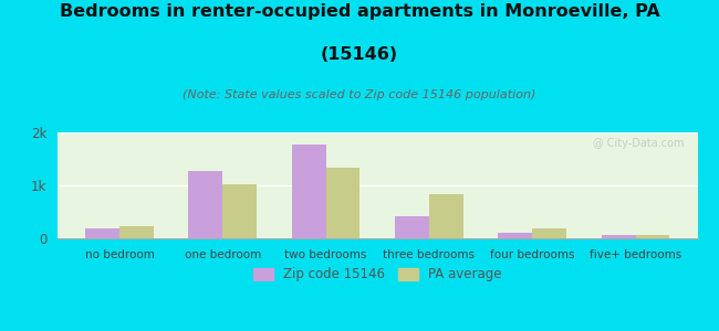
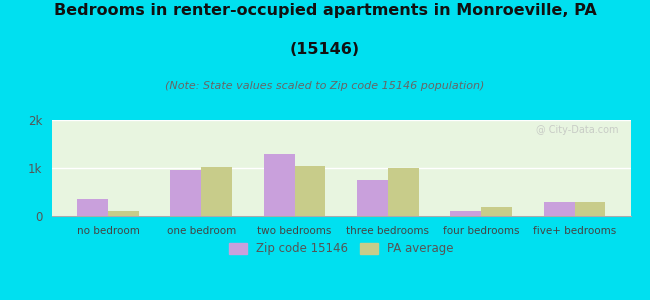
Zip code 15146/no bedroom: 0.19k -> 0.35k
PA average/no bedroom: 0.22k -> 0.10k
Zip code 15146/one bedroom: 1.28k -> 0.95k
Zip code 15146/two bedrooms: 1.78k -> 1.30k
PA average/two bedrooms: 1.33k -> 1.05k
Zip code 15146/three bedrooms: 0.42k -> 0.75k
PA average/three bedrooms: 0.84k -> 1.00k
Zip code 15146/five+ bedrooms: 0.07k -> 0.30k
PA average/five+ bedrooms: 0.07k -> 0.30k
